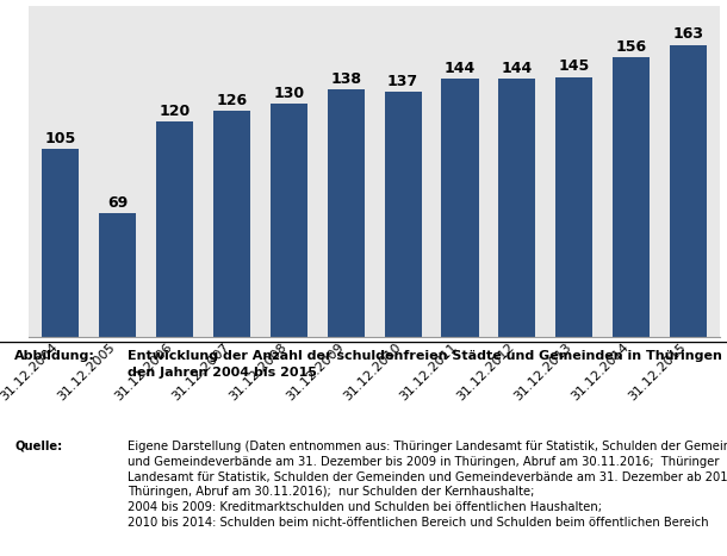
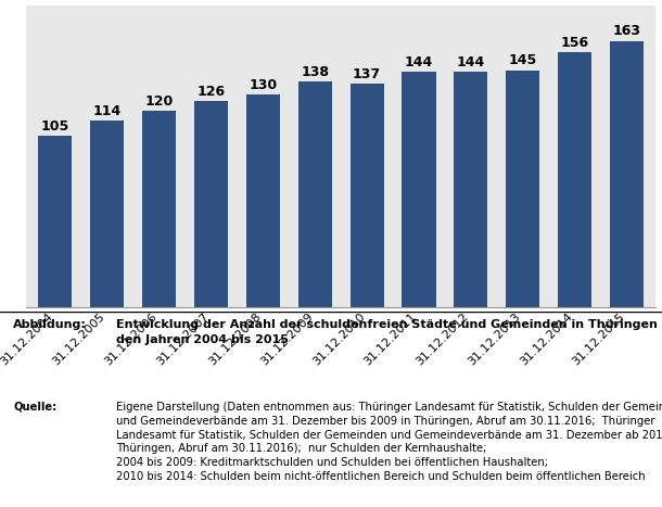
31.12.2005: 69 -> 114
